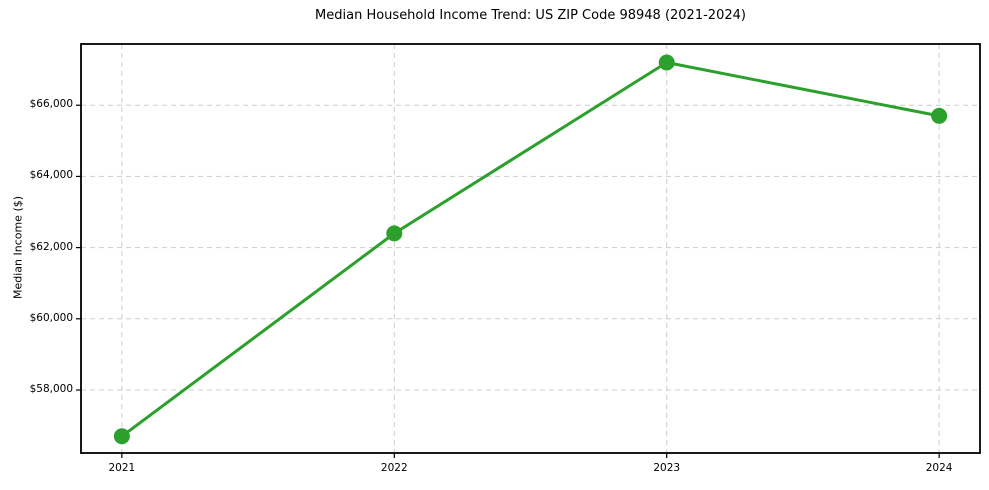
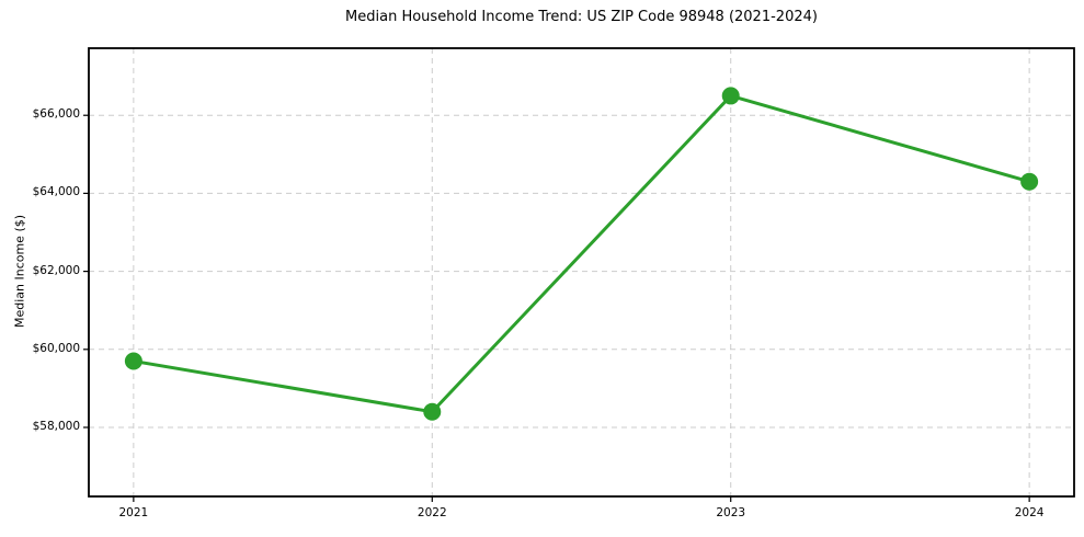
2021: $56700 -> $59700
2022: $62400 -> $58400
2023: $67200 -> $66500
2024: $65700 -> $64300
